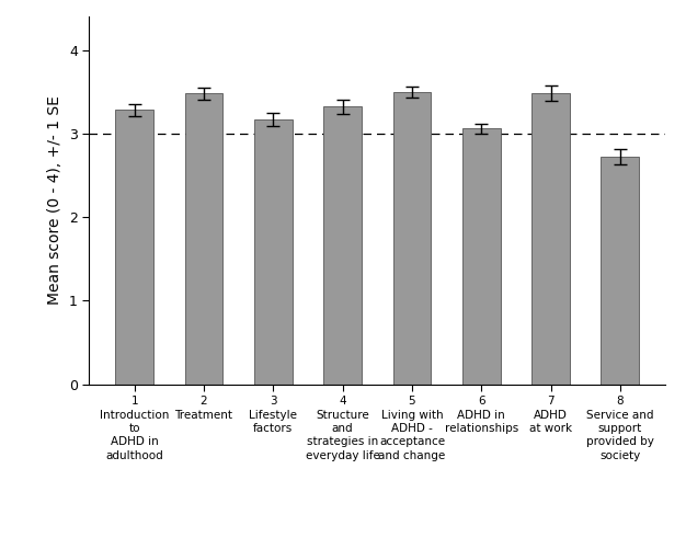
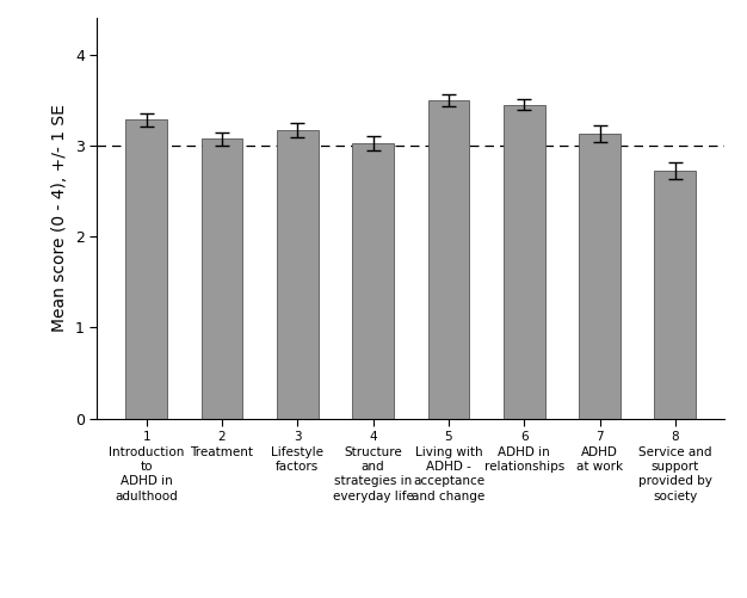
2 Treatment: 3.48 -> 3.07
4 Structure and strategies in everyday life: 3.32 -> 3.02
6 ADHD in relationships: 3.06 -> 3.45
7 ADHD at work: 3.48 -> 3.13
